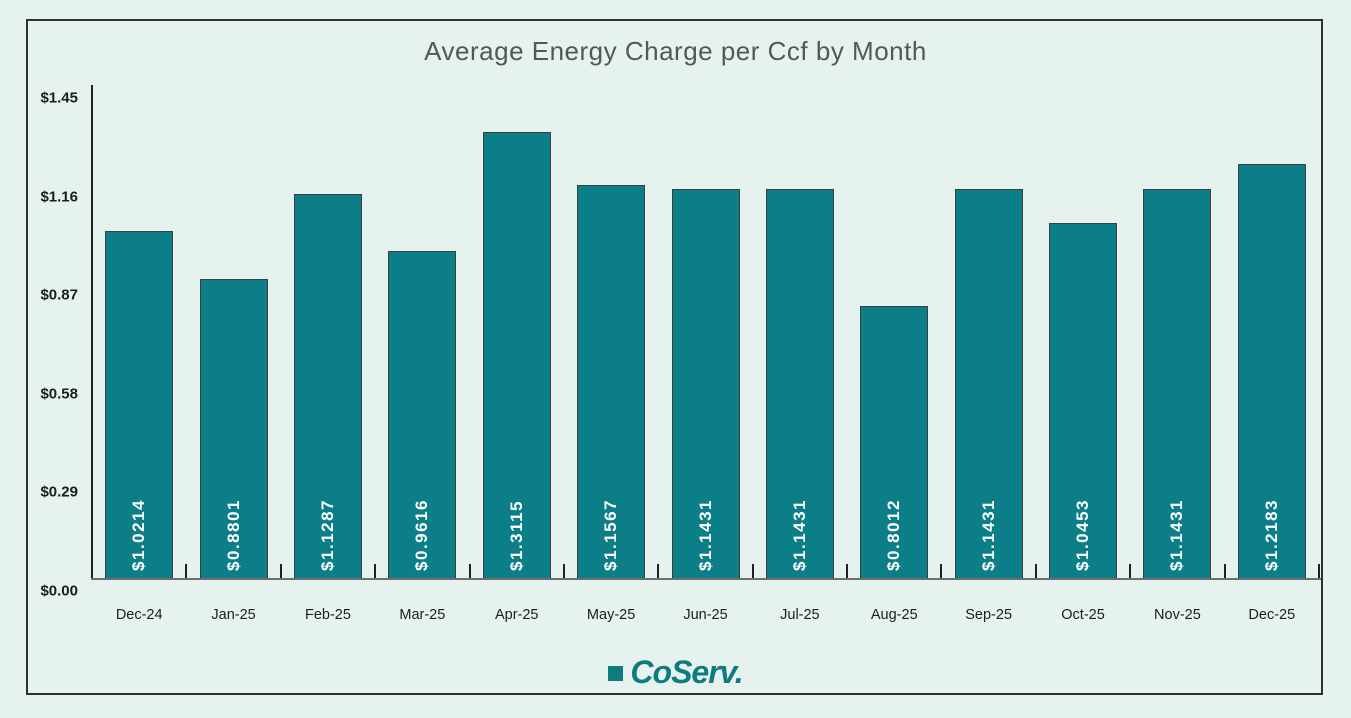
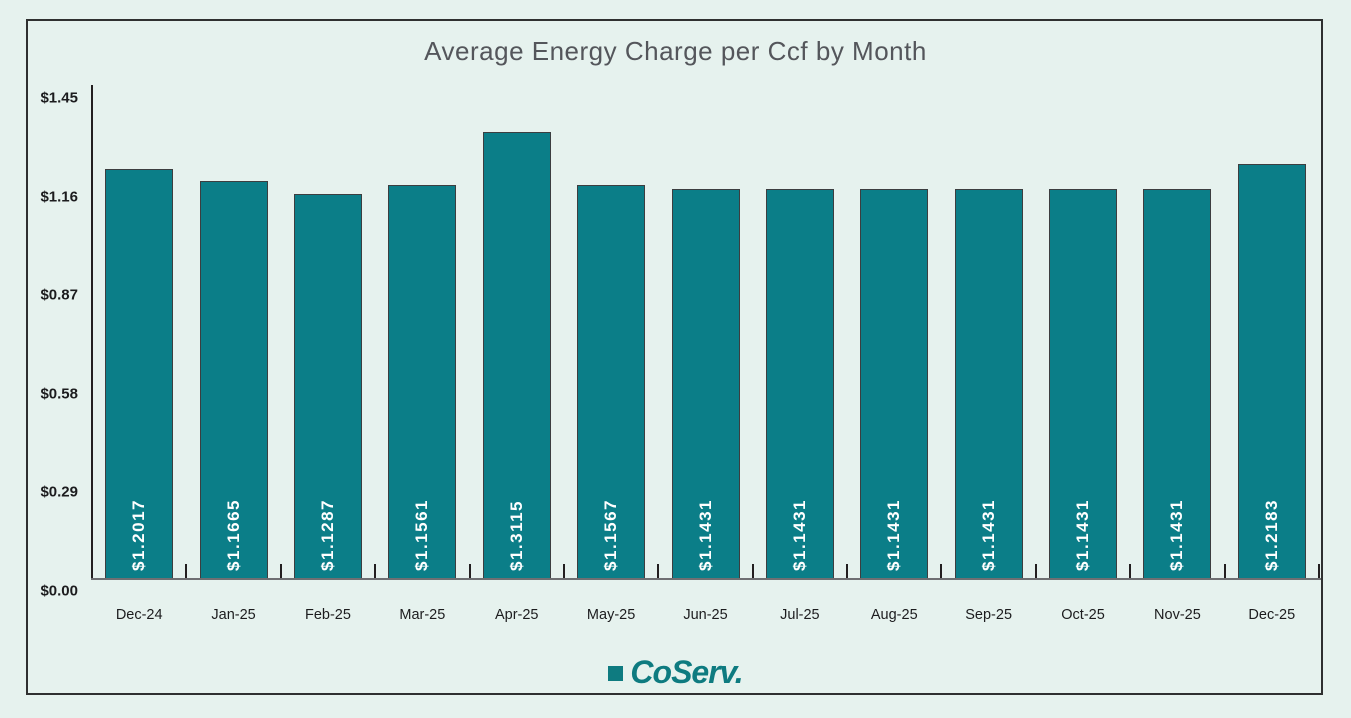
Dec-24: $1.0214 -> $1.2017
Jan-25: $0.8801 -> $1.1665
Mar-25: $0.9616 -> $1.1561
Aug-25: $0.8012 -> $1.1431
Oct-25: $1.0453 -> $1.1431
